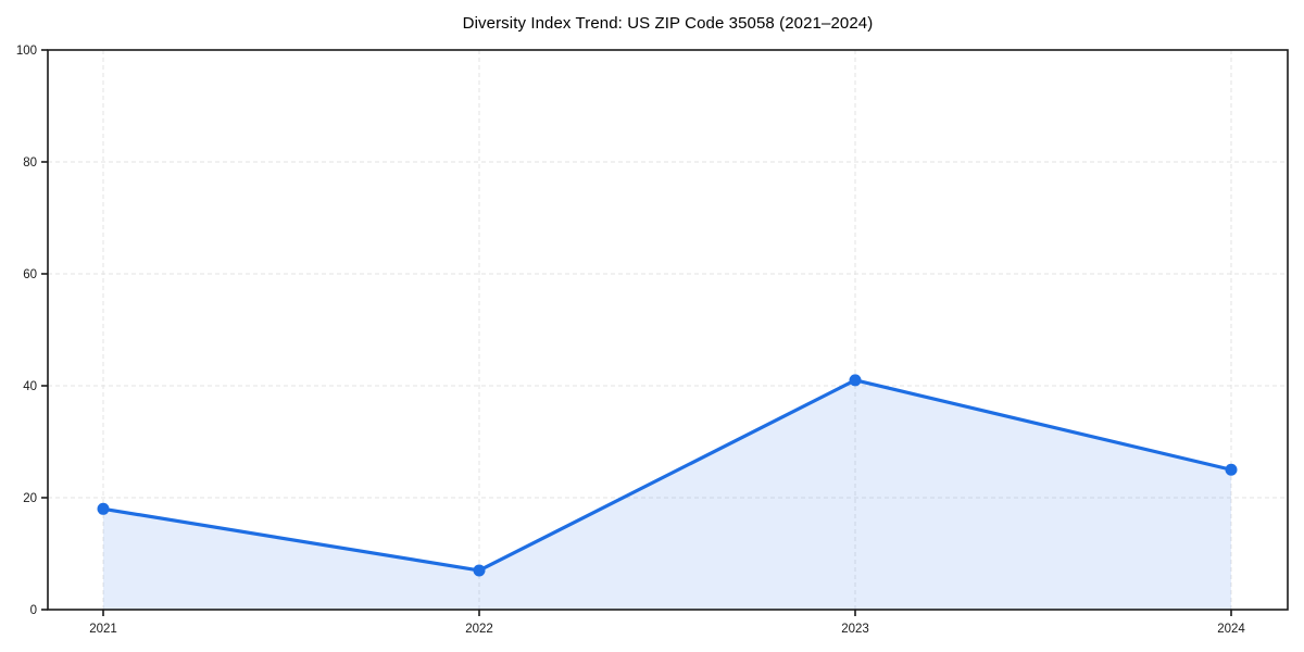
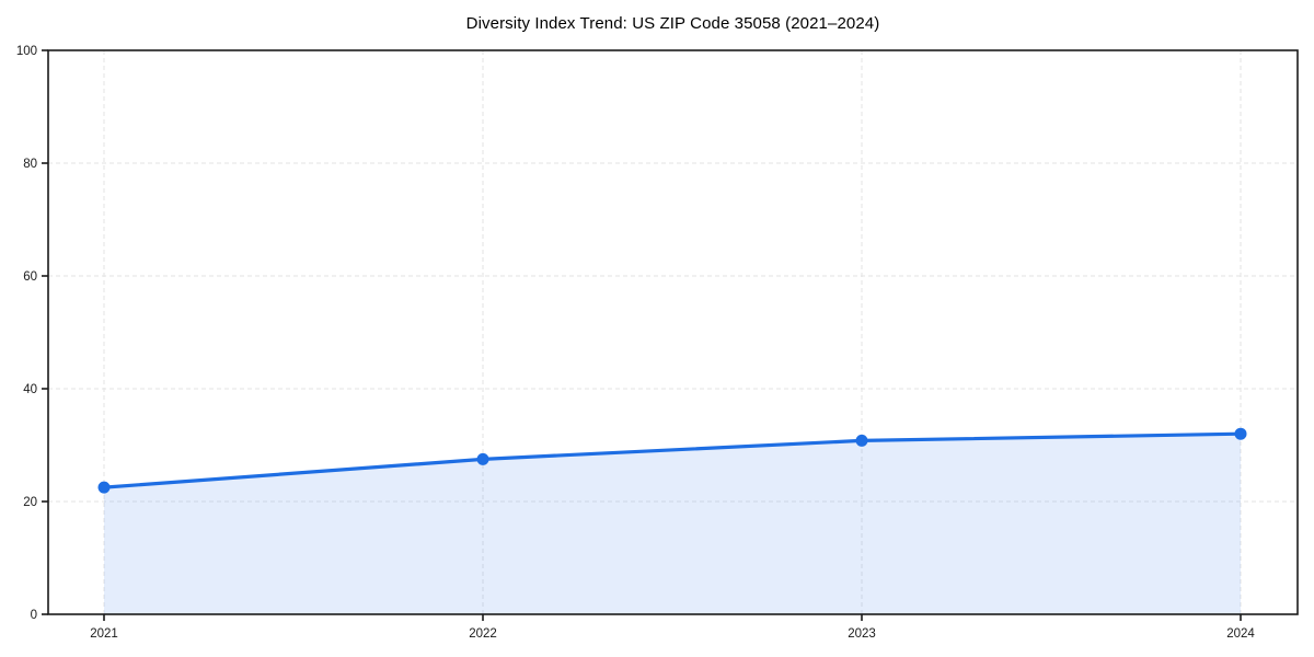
2021: 18 -> 22
2022: 7 -> 28
2023: 41 -> 31
2024: 25 -> 32
